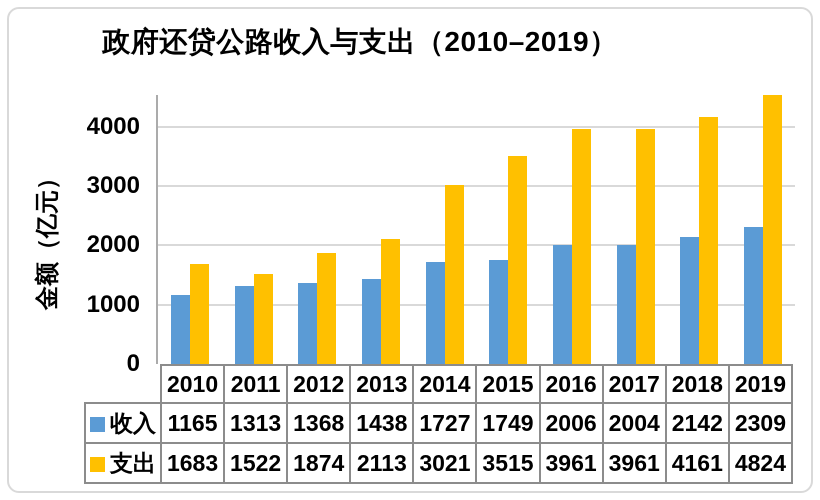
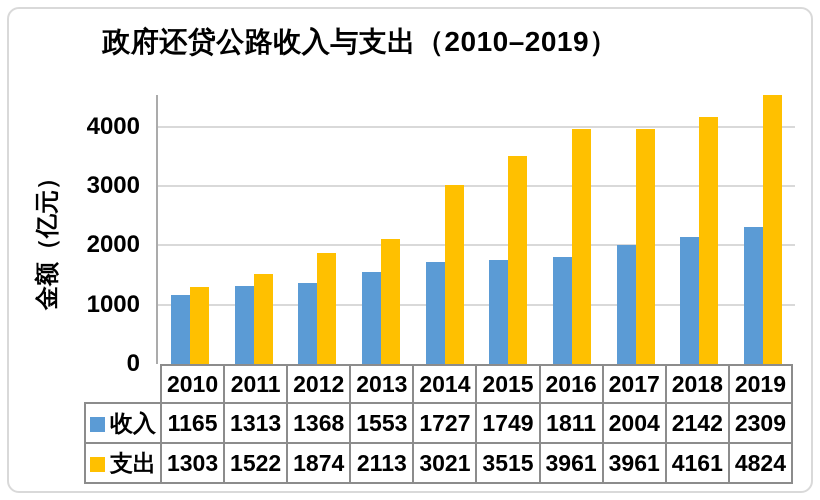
支出/2010: 1683 -> 1303
收入/2013: 1438 -> 1553
收入/2016: 2006 -> 1811
